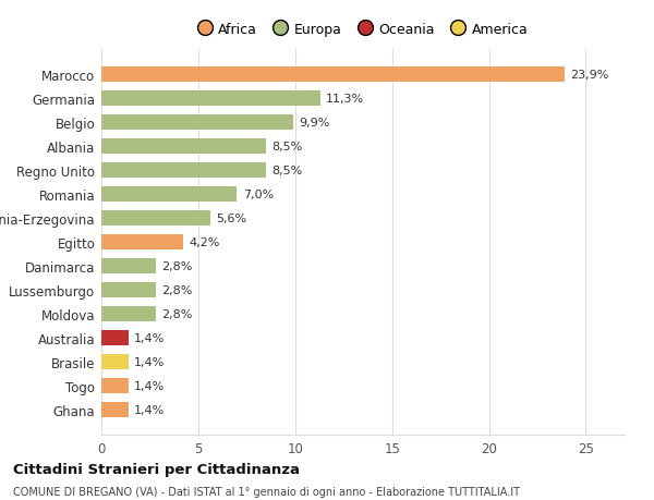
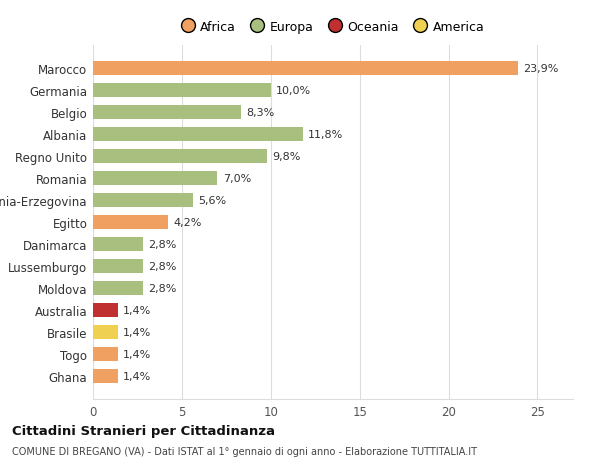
Germania: 11,3% -> 10,0%
Belgio: 9,9% -> 8,3%
Albania: 8,5% -> 11,8%
Regno Unito: 8,5% -> 9,8%
